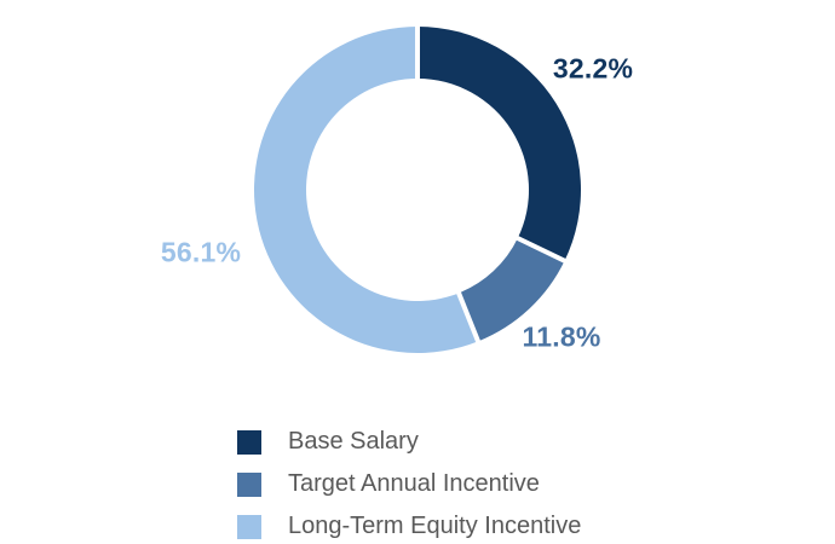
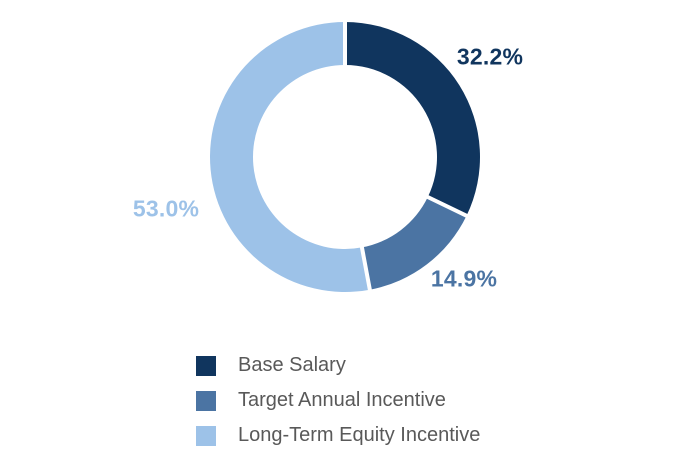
Target Annual Incentive: 11.8% -> 14.9%
Long-Term Equity Incentive: 56.1% -> 53.0%
